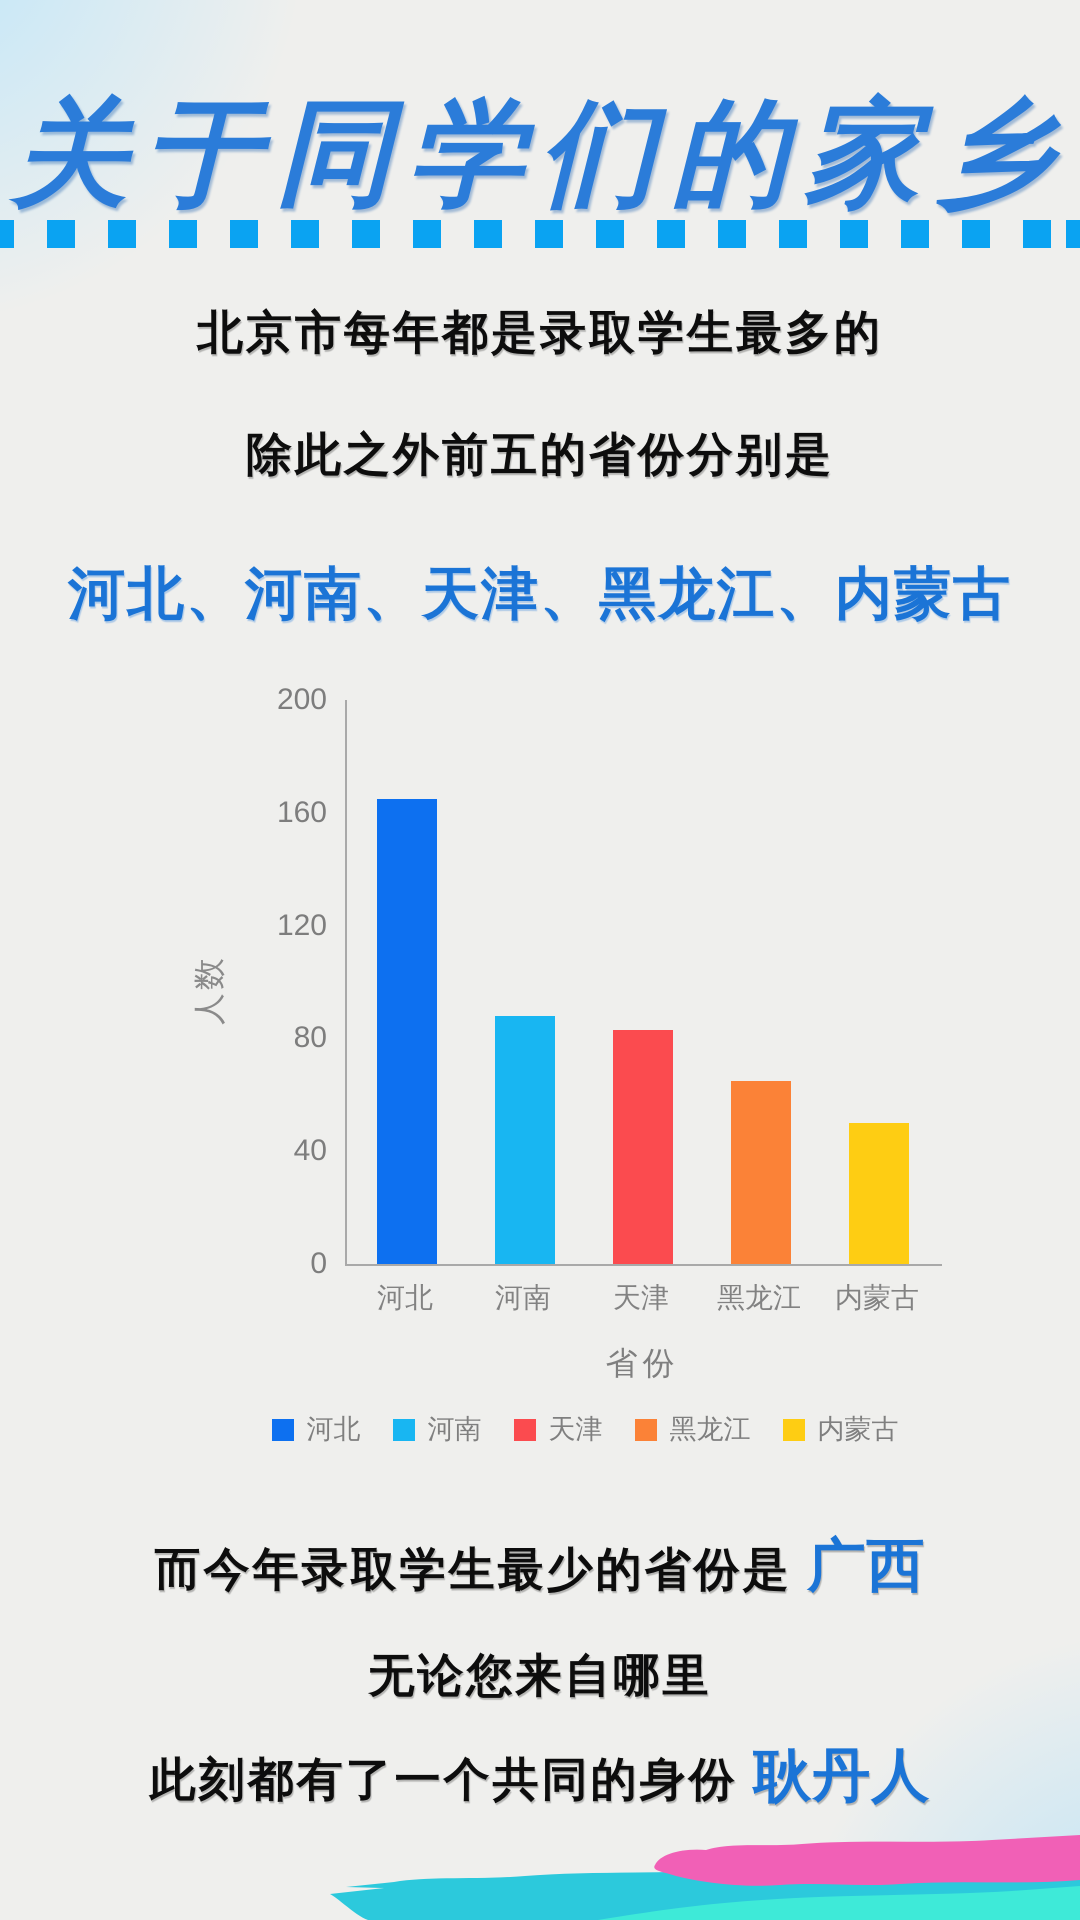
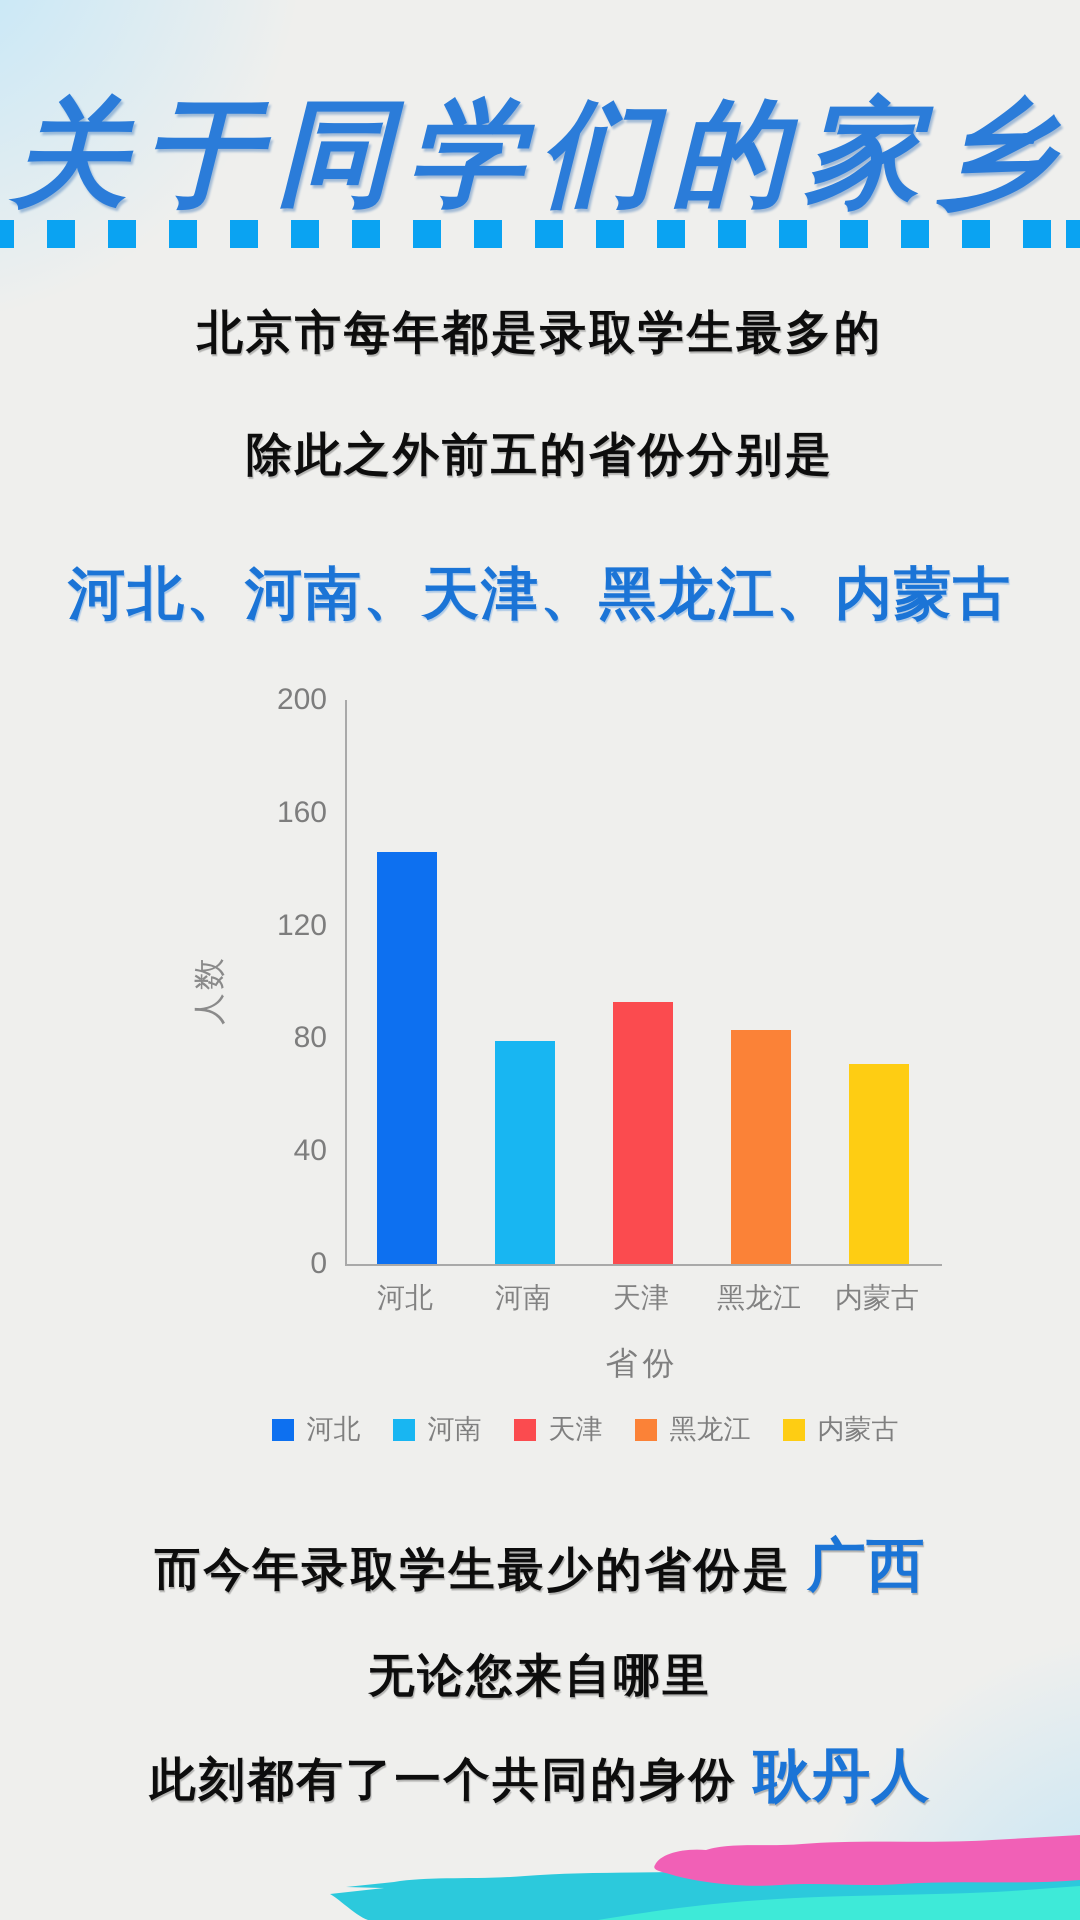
河北: 165 -> 146
河南: 88 -> 79
天津: 83 -> 93
黑龙江: 65 -> 83
内蒙古: 50 -> 71
